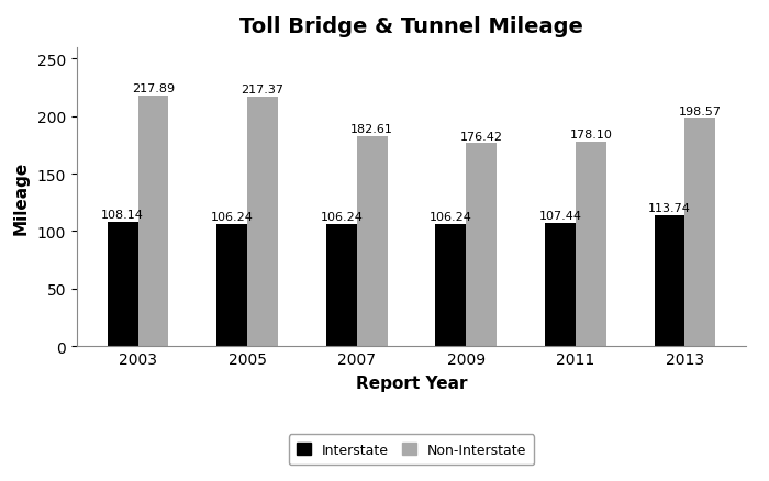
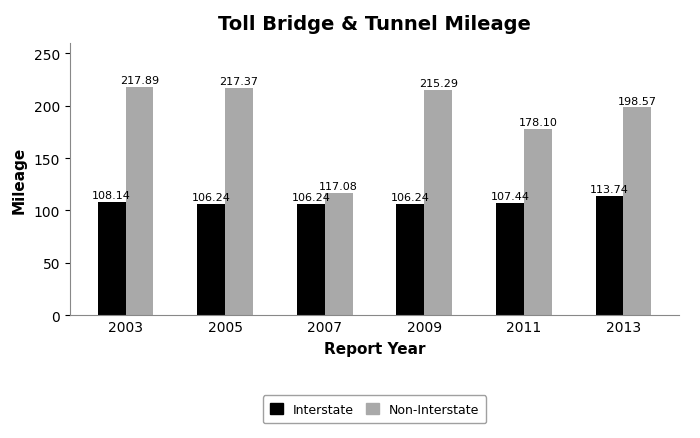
Non-Interstate/2007: 182.61 -> 117.08
Non-Interstate/2009: 176.42 -> 215.29
